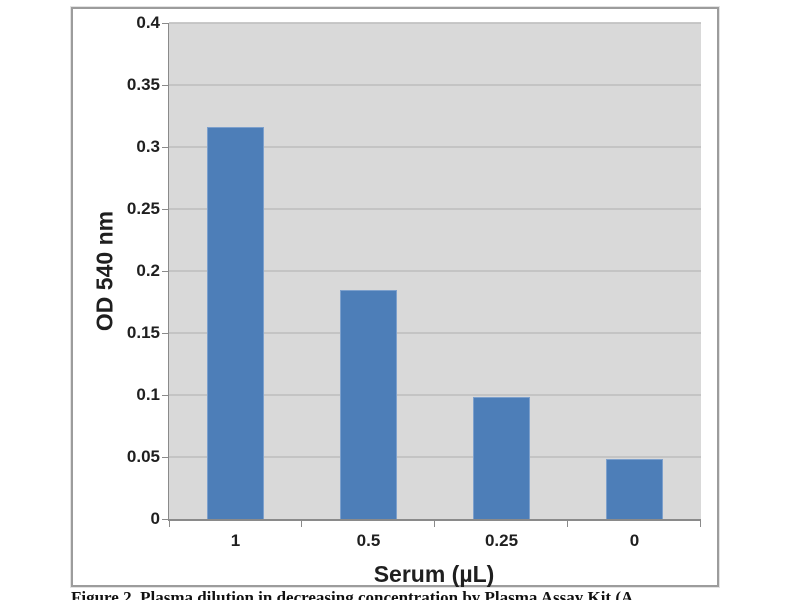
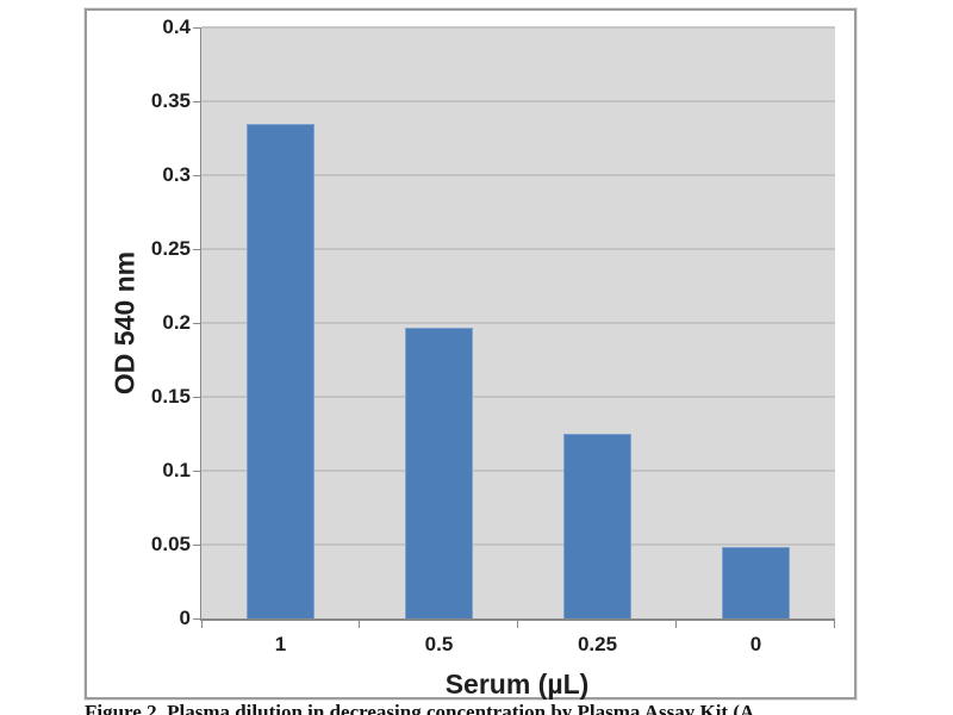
1: 0.316 -> 0.335
0.5: 0.185 -> 0.197
0.25: 0.098 -> 0.125
